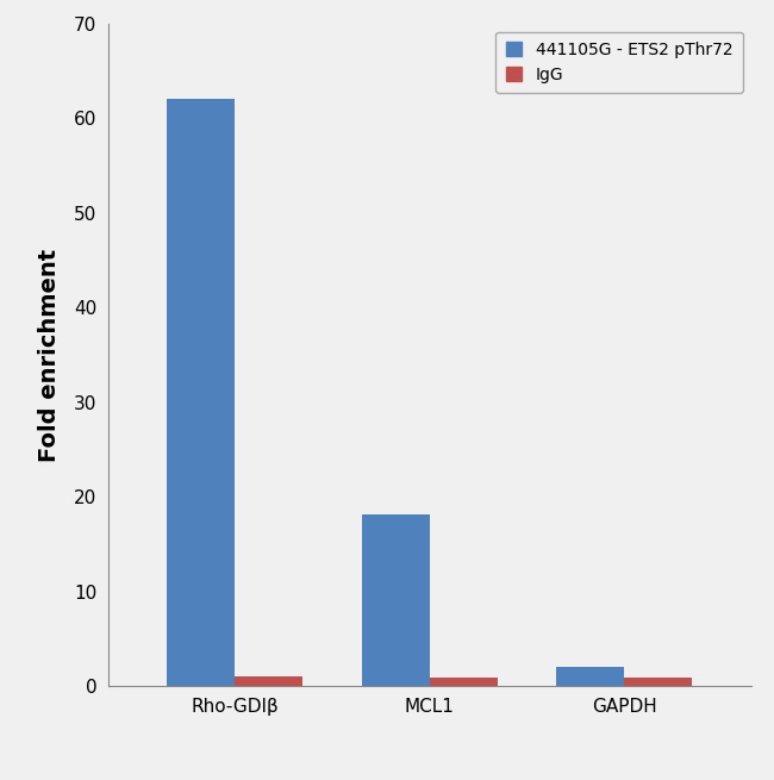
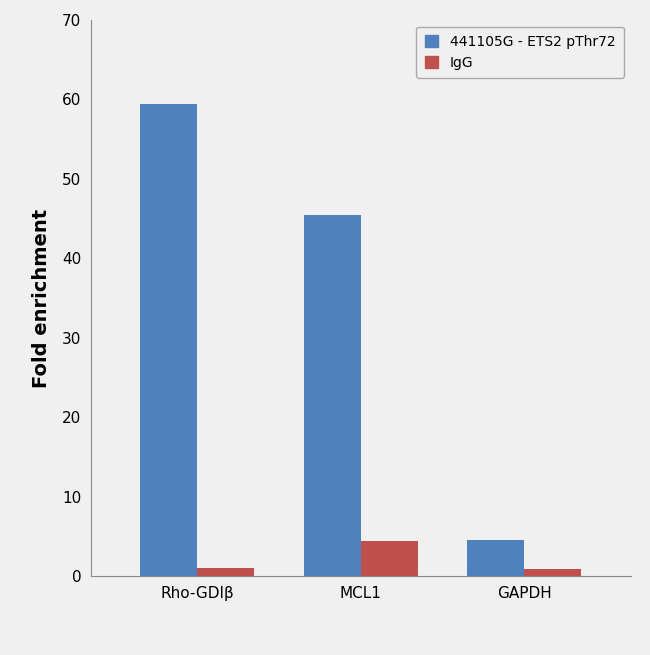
441105G - ETS2 pThr72/Rho-GDIβ: 62.0 -> 59.4
441105G - ETS2 pThr72/MCL1: 18.2 -> 45.4
IgG/MCL1: 0.9 -> 4.4
441105G - ETS2 pThr72/GAPDH: 2.0 -> 4.6
